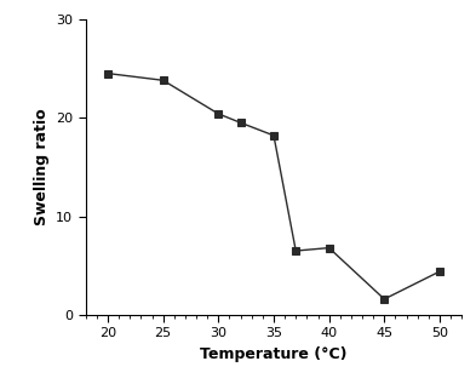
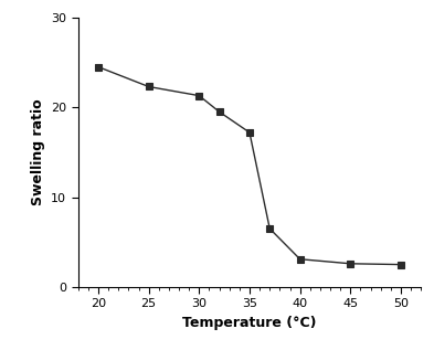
25: 23.8 -> 22.3
30: 20.4 -> 21.3
35: 18.2 -> 17.2
40: 6.8 -> 3.1
45: 1.6 -> 2.6
50: 4.4 -> 2.5
